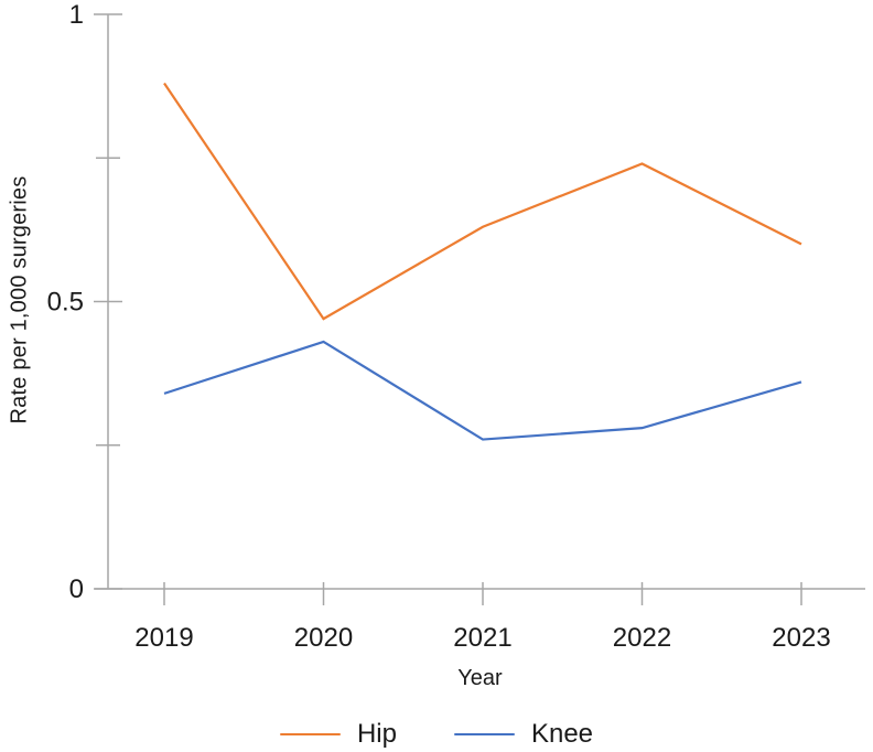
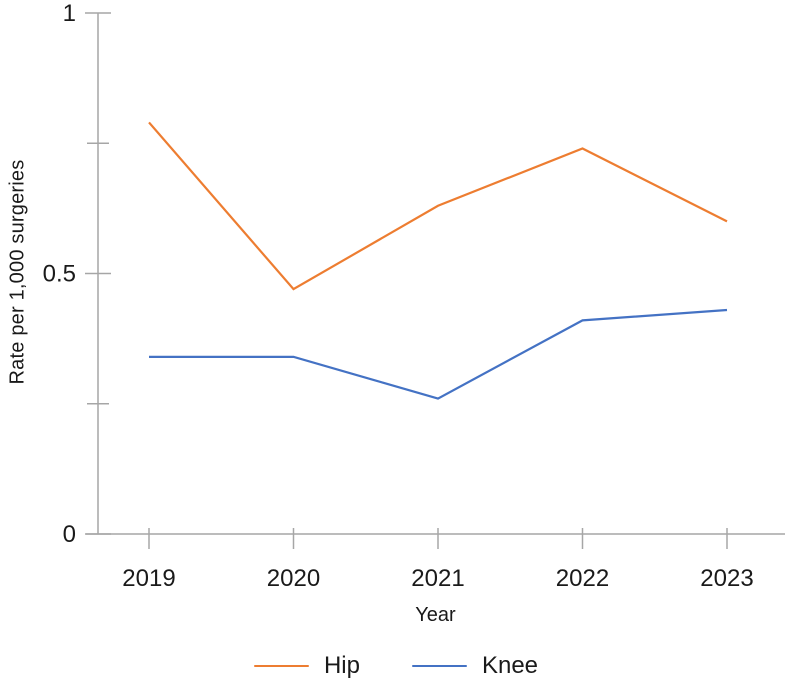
Hip/2019: 0.88 -> 0.79
Knee/2020: 0.43 -> 0.34
Knee/2022: 0.28 -> 0.41
Knee/2023: 0.36 -> 0.43
